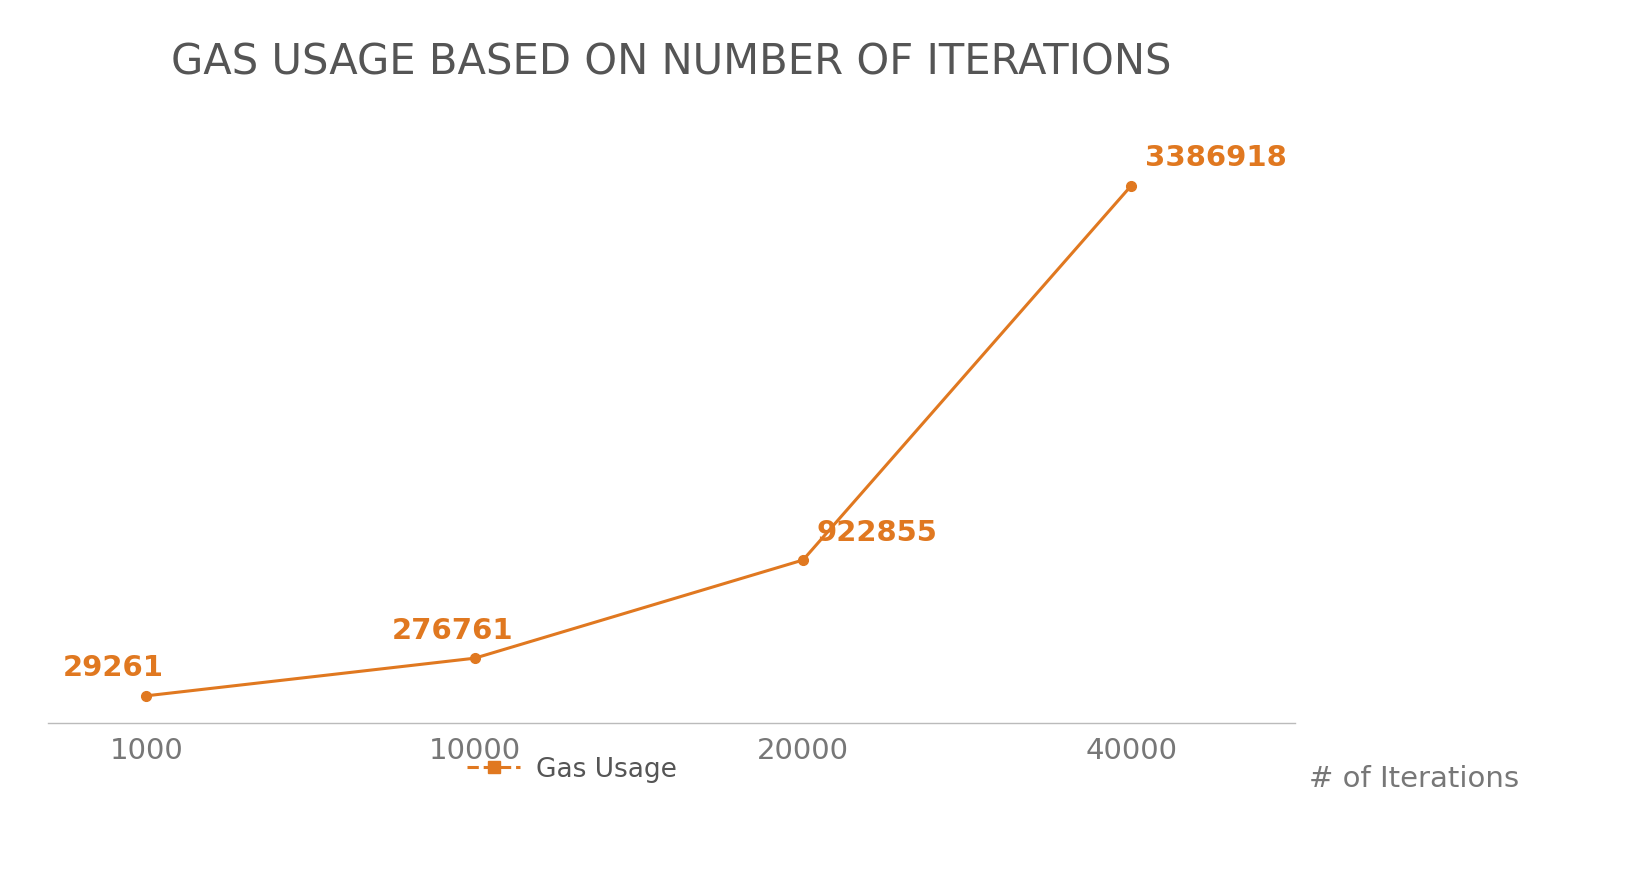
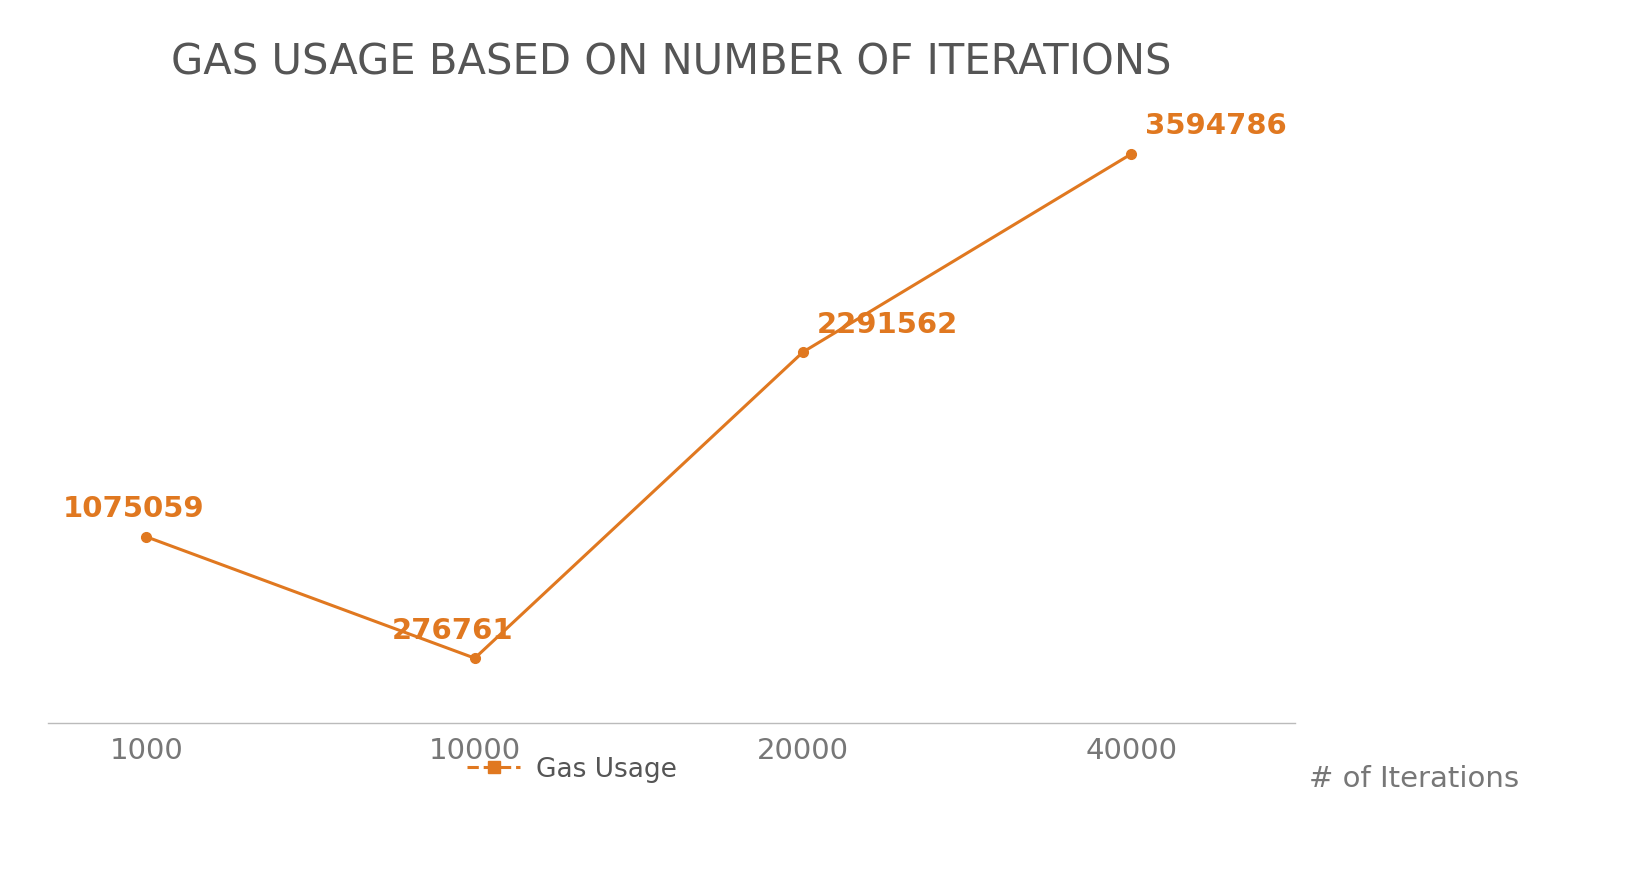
1000: 29261 -> 1075059
20000: 922855 -> 2291562
40000: 3386918 -> 3594786
